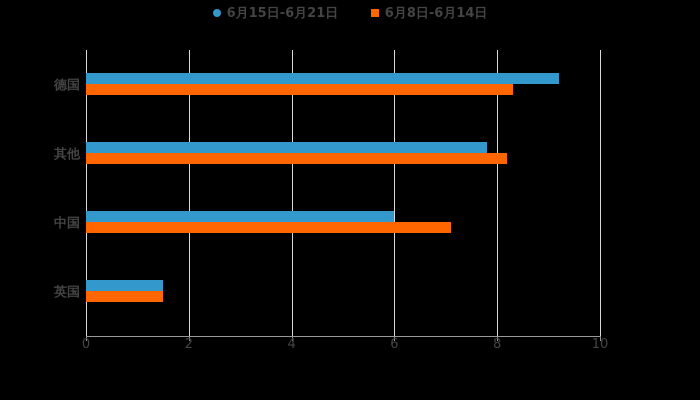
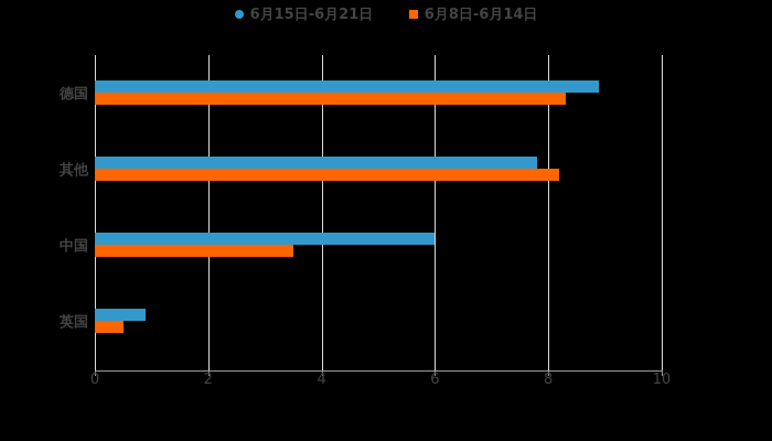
6月15日-6月21日/德国: 9.2 -> 8.9
6月8日-6月14日/中国: 7.1 -> 3.5
6月15日-6月21日/英国: 1.5 -> 0.9
6月8日-6月14日/英国: 1.5 -> 0.5
